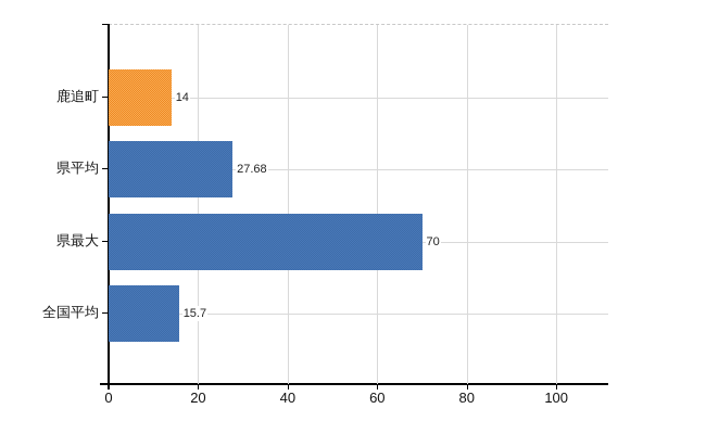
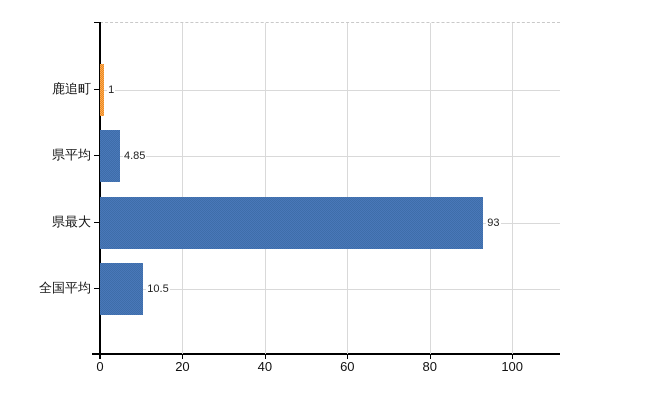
鹿追町: 14 -> 1
県平均: 27.68 -> 4.85
県最大: 70 -> 93
全国平均: 15.7 -> 10.5
